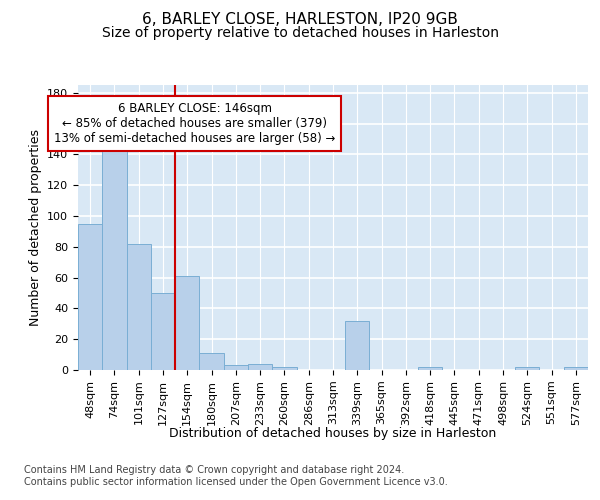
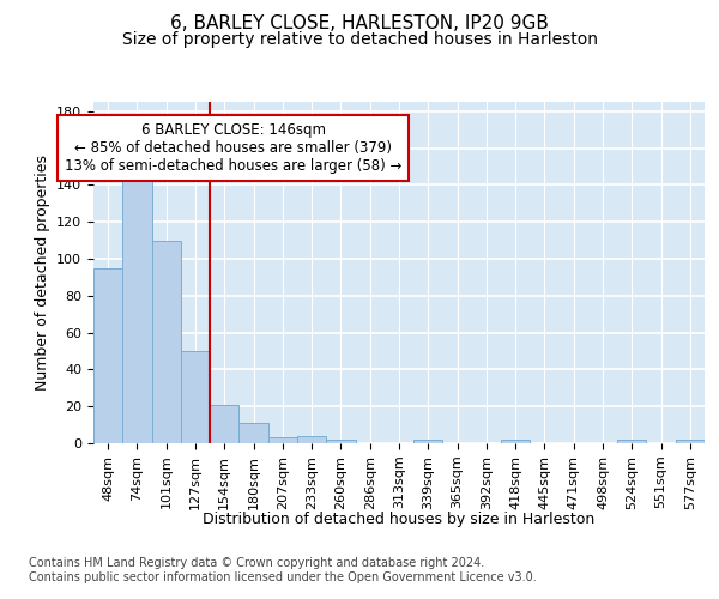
101sqm: 82 -> 110
154sqm: 61 -> 21
339sqm: 32 -> 2
